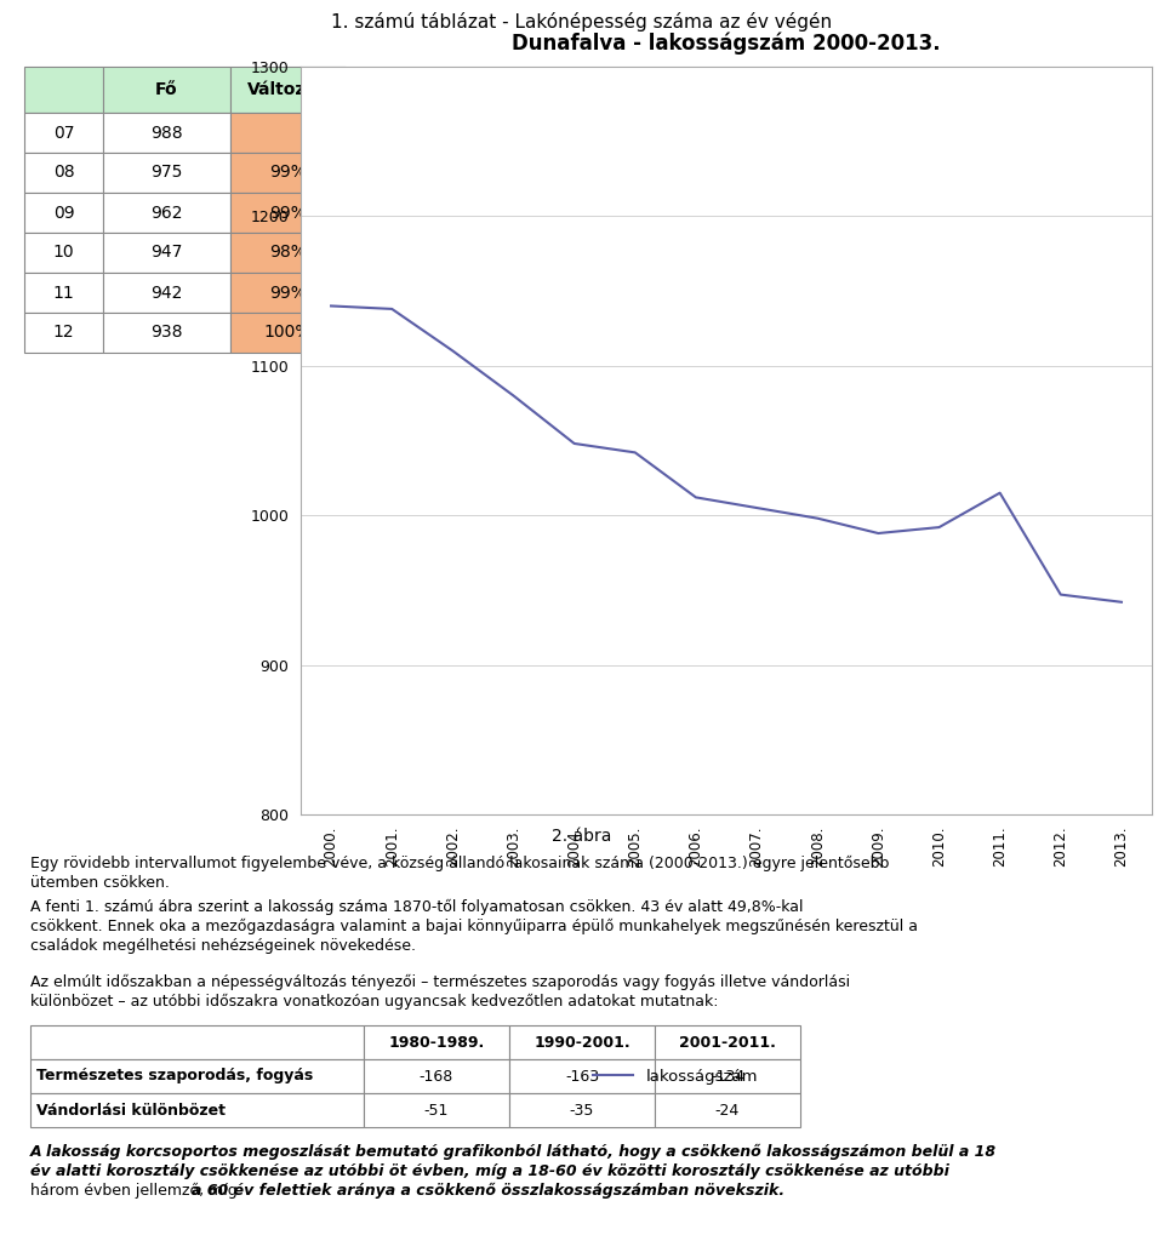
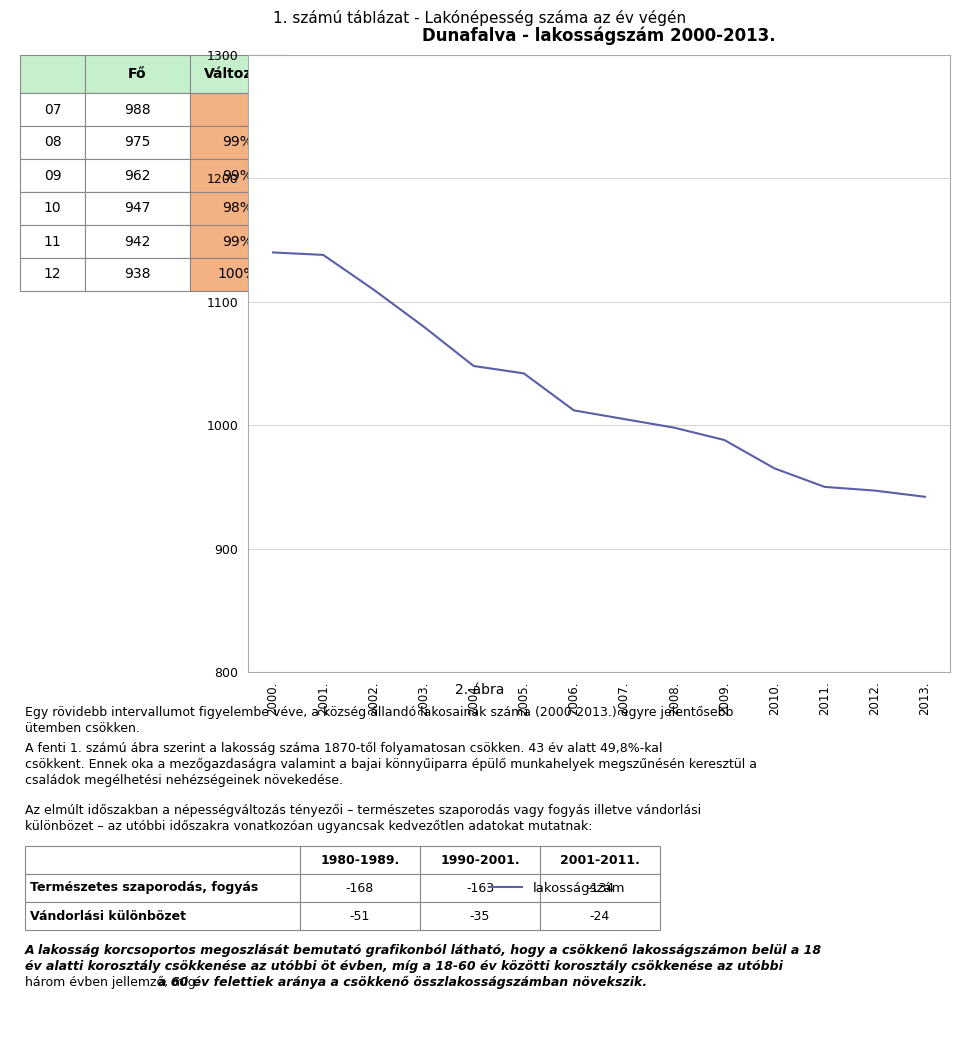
2010.: 992 -> 965
2011.: 1015 -> 950
